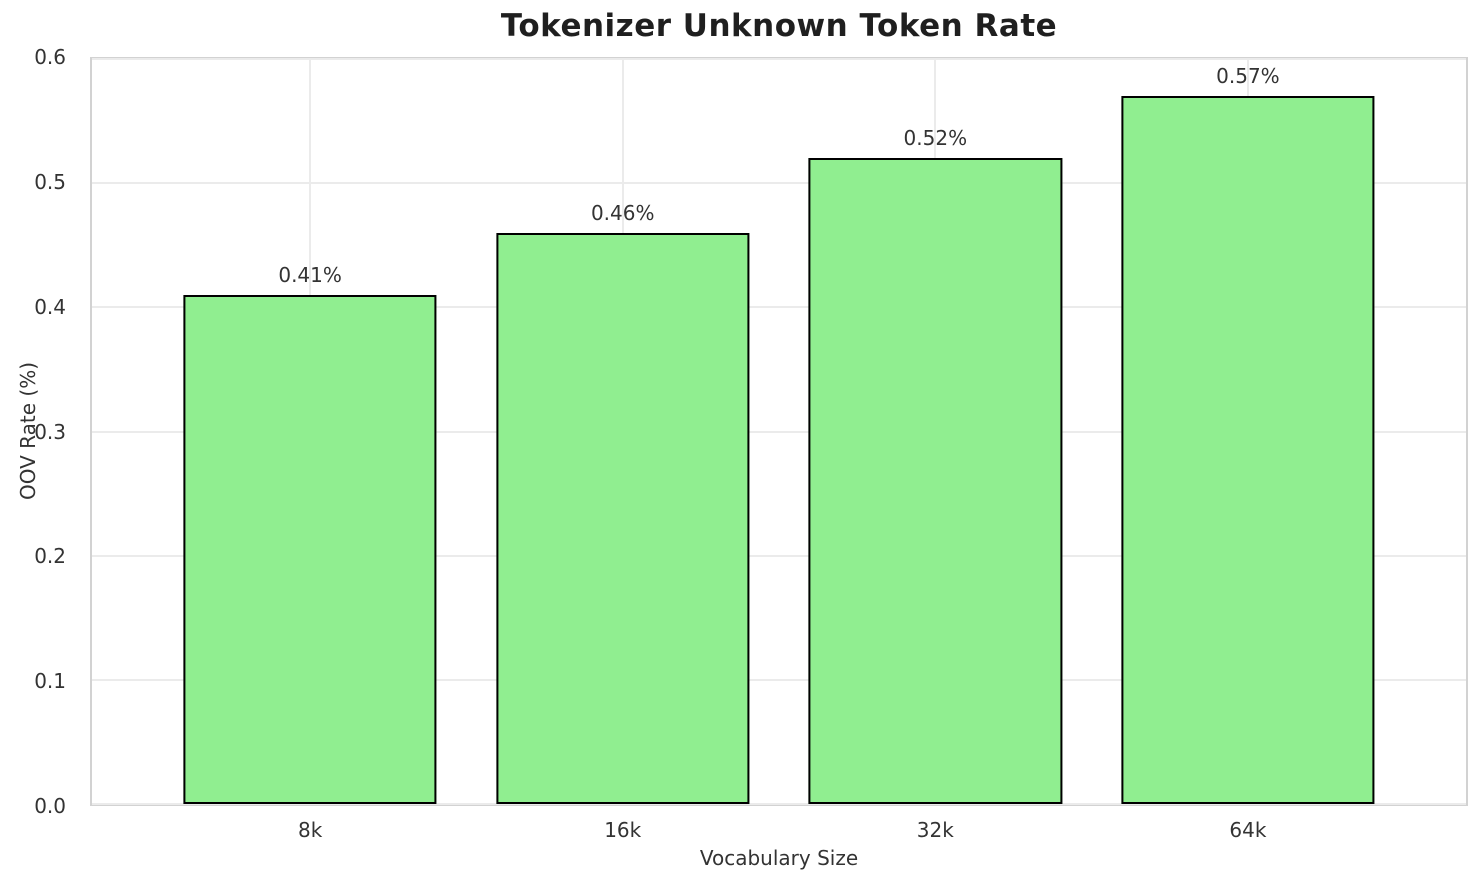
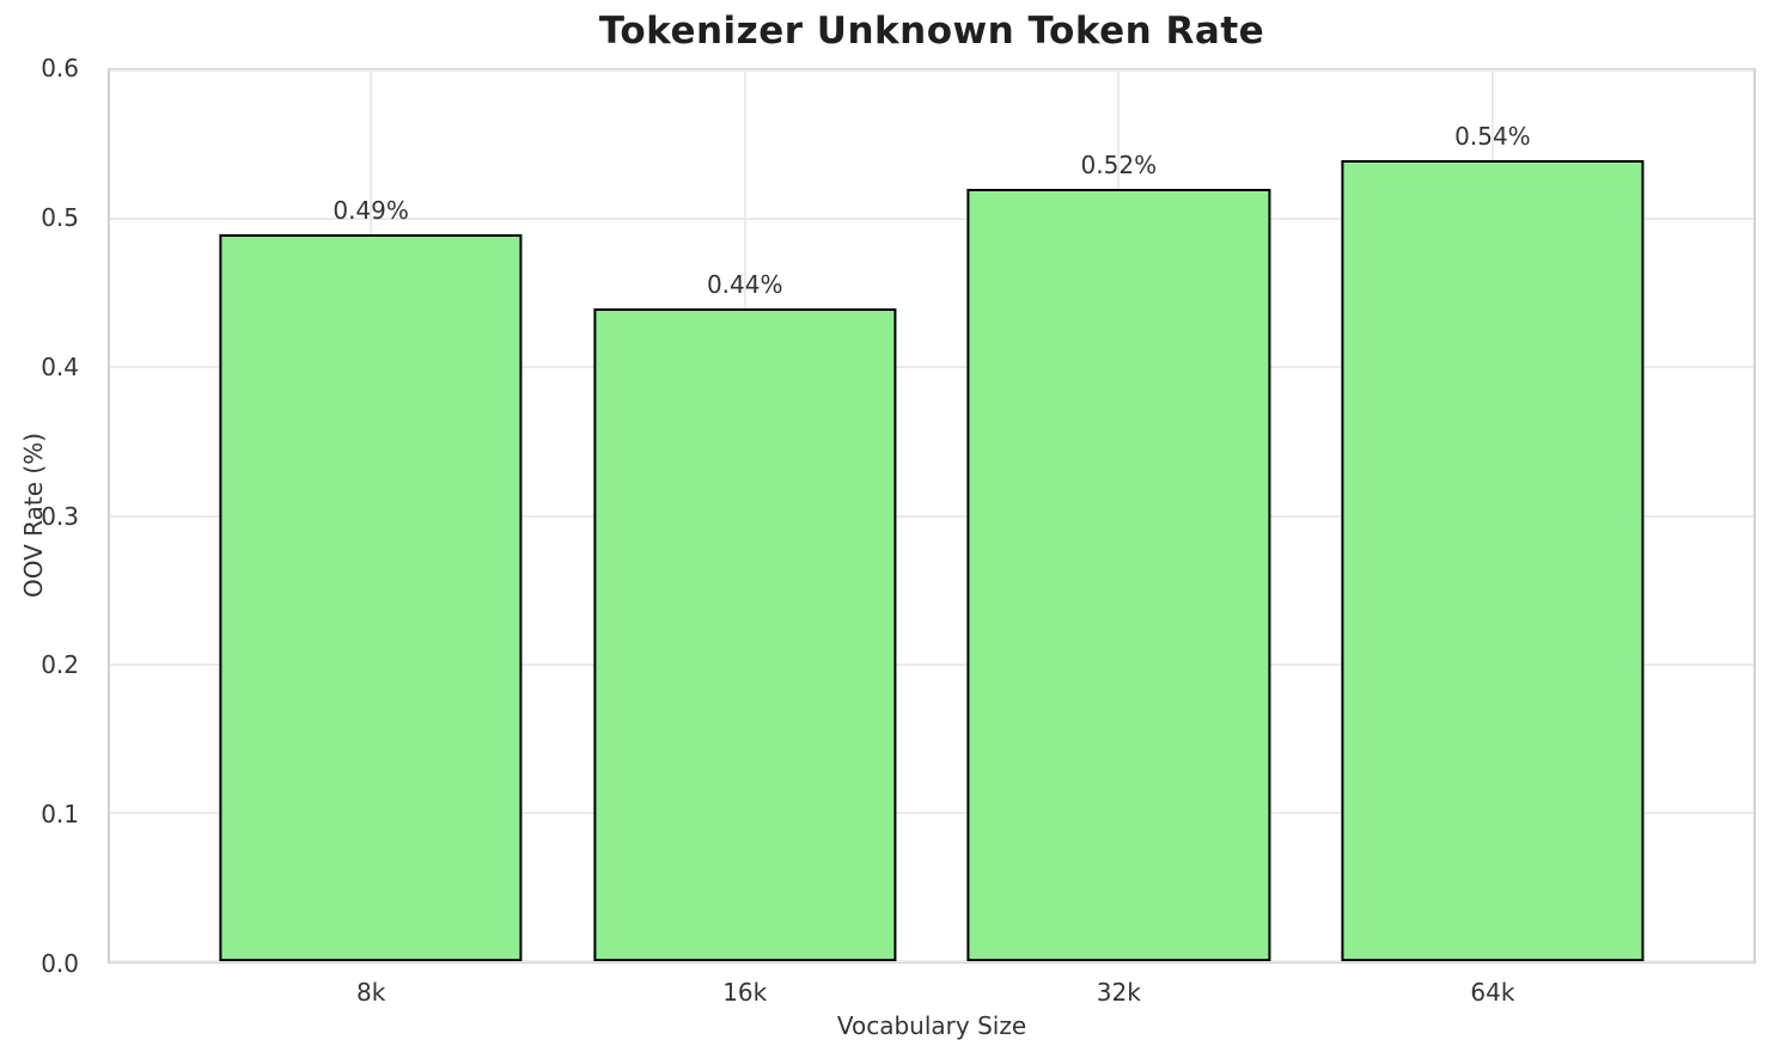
8k: 0.41% -> 0.49%
16k: 0.46% -> 0.44%
64k: 0.57% -> 0.54%
